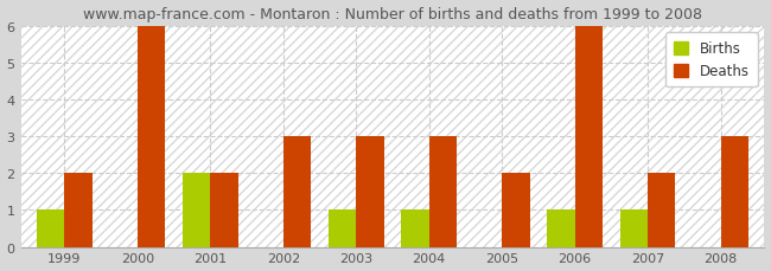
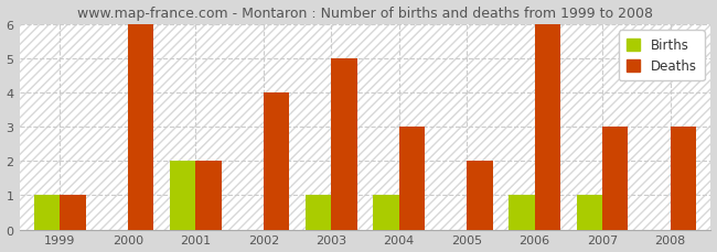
Deaths/1999: 2 -> 1
Deaths/2002: 3 -> 4
Deaths/2003: 3 -> 5
Deaths/2007: 2 -> 3
